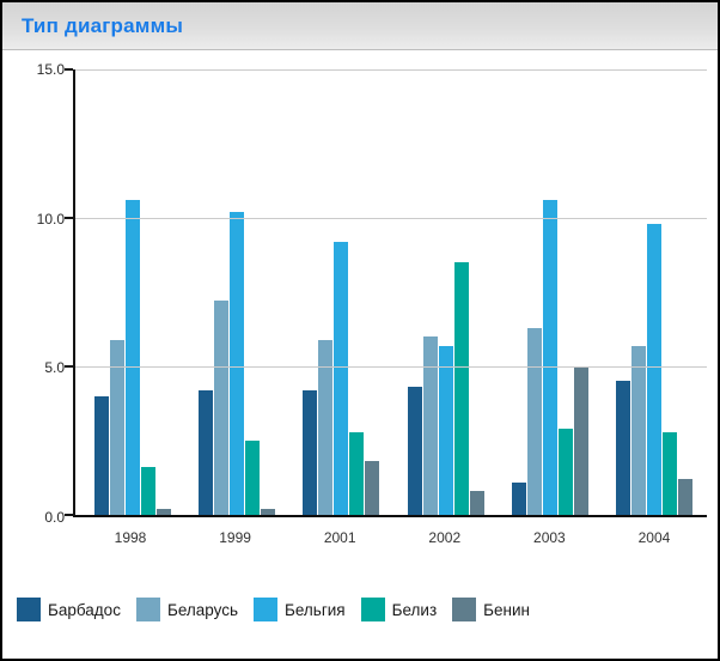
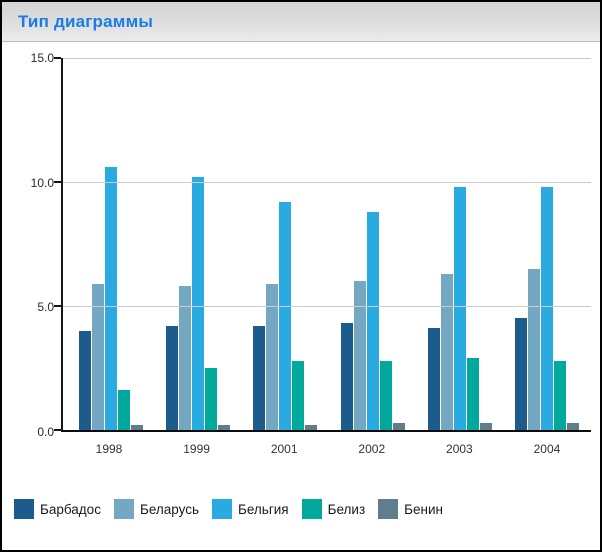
Беларусь/1999: 7.2 -> 5.8
Бенин/2001: 1.8 -> 0.2
Бельгия/2002: 5.7 -> 8.8
Белиз/2002: 8.5 -> 2.8
Бенин/2002: 0.8 -> 0.3
Барбадос/2003: 1.1 -> 4.1
Бельгия/2003: 10.6 -> 9.8
Бенин/2003: 5.0 -> 0.3
Беларусь/2004: 5.7 -> 6.5
Бенин/2004: 1.2 -> 0.3
